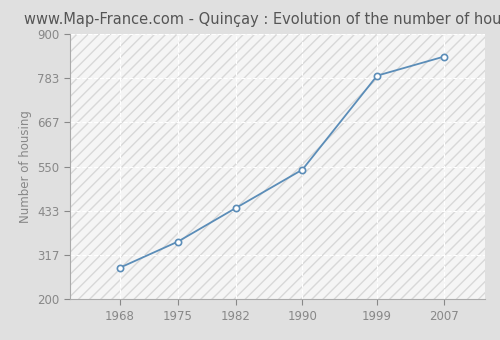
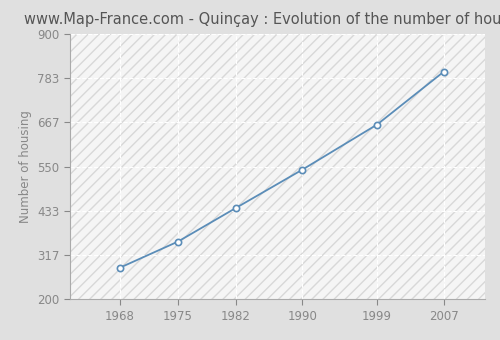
1999: 790 -> 661
2007: 840 -> 800
